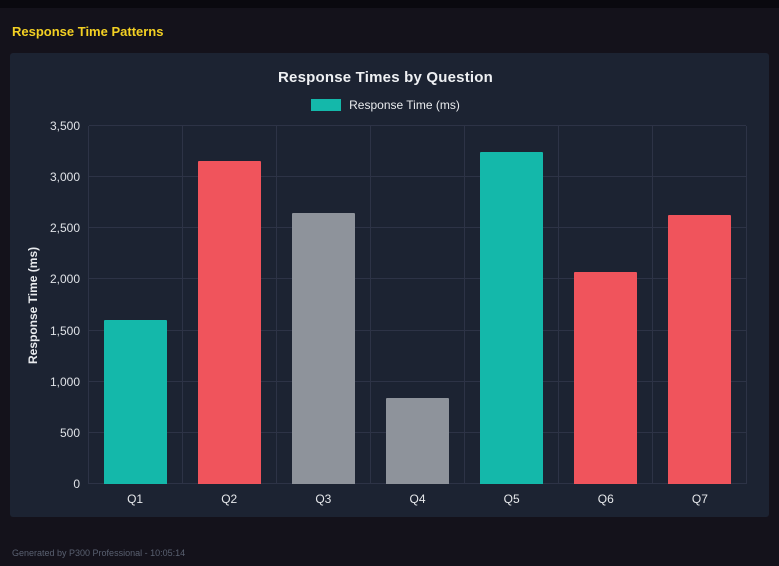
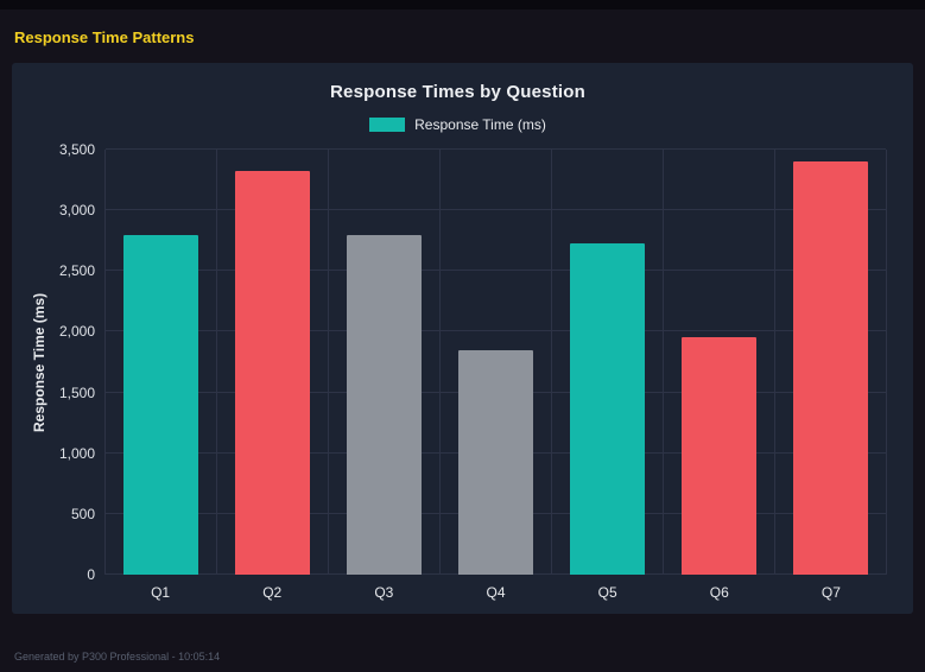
Q1: 1600 -> 2800
Q2: 3160 -> 3320
Q3: 2650 -> 2800
Q4: 840 -> 1850
Q5: 3250 -> 2730
Q6: 2070 -> 1960
Q7: 2630 -> 3400
